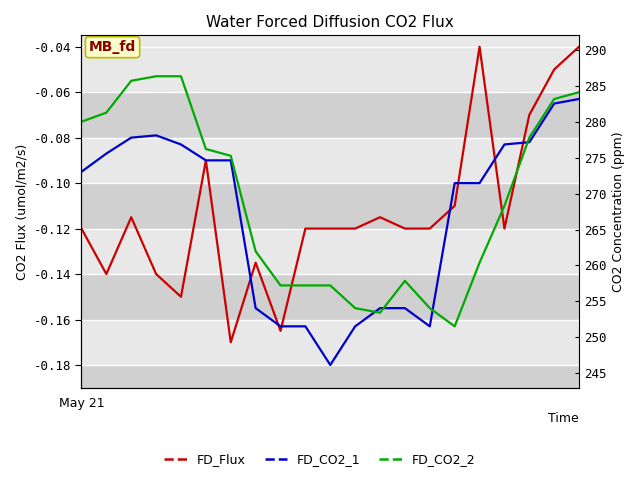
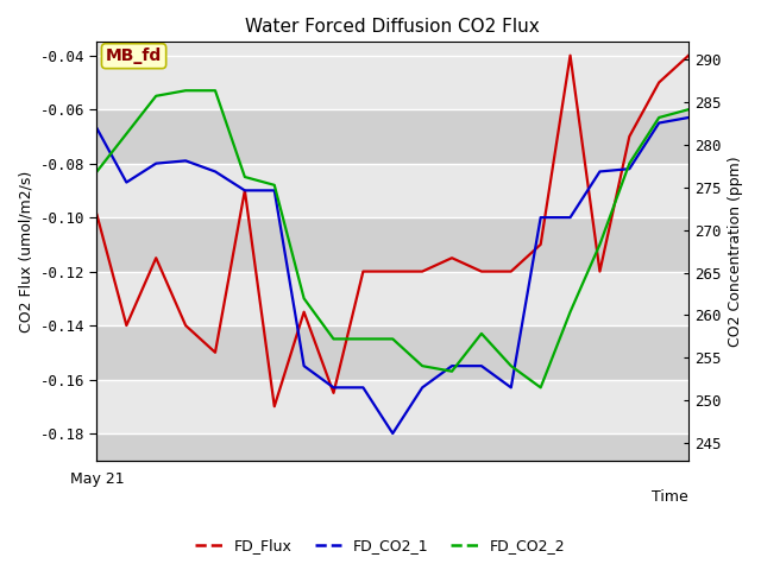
FD_Flux/May 21: -0.120 -> -0.099
FD_CO2_1/May 21: -0.095 -> -0.067
FD_CO2_2/May 21: -0.073 -> -0.083
